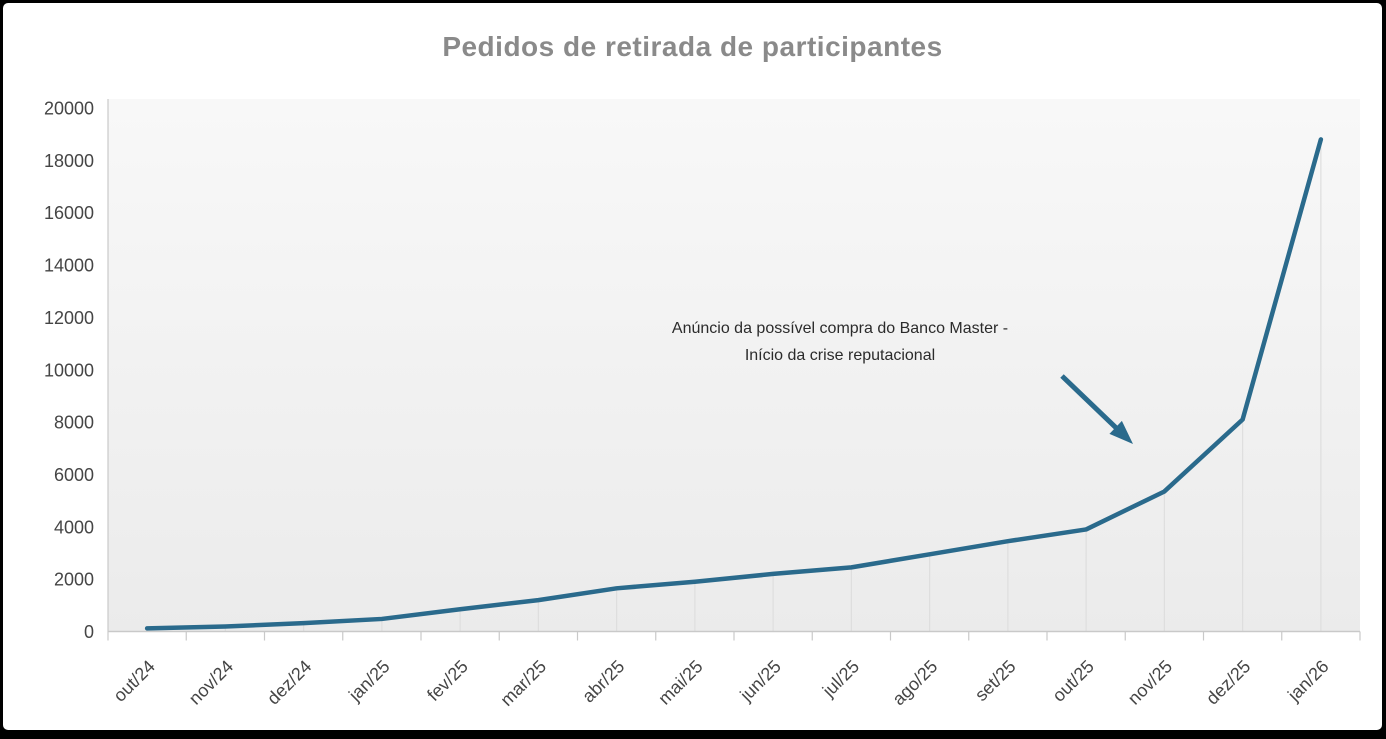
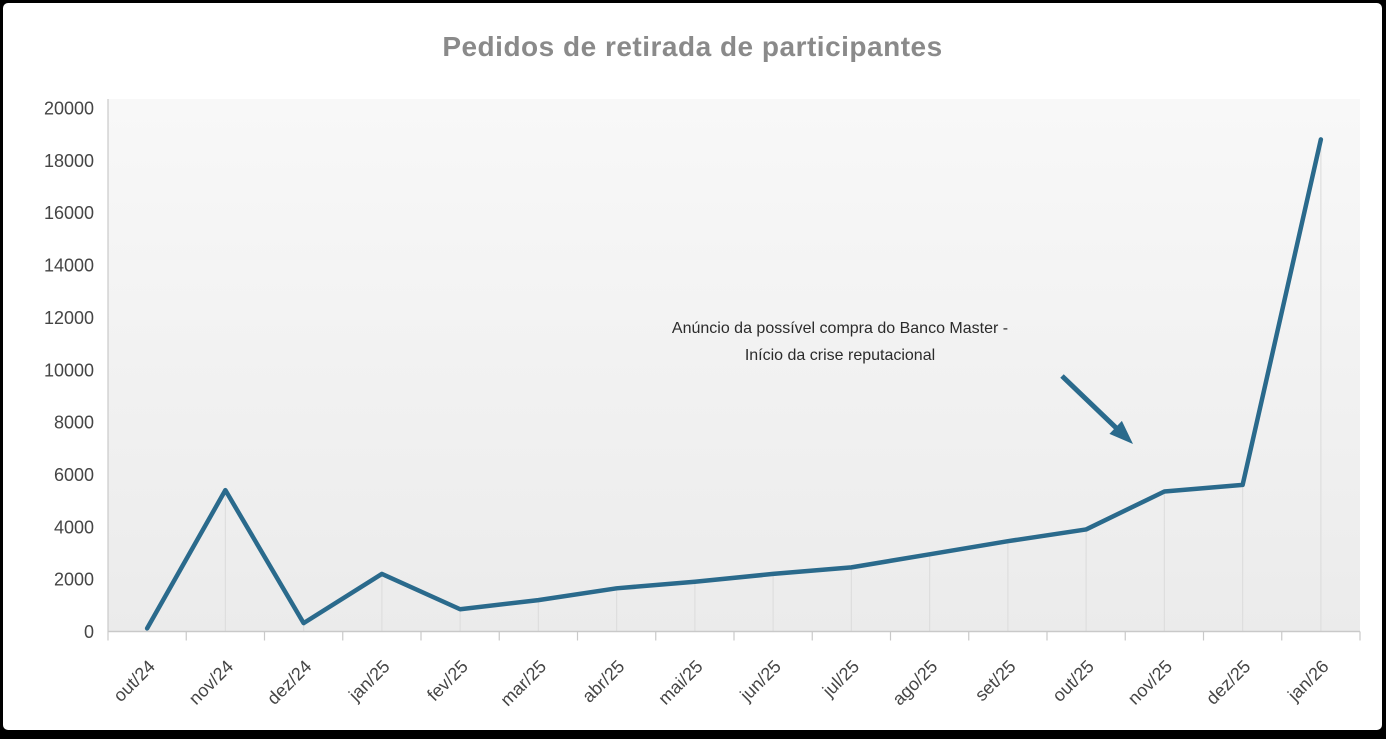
nov/24: 200 -> 5400
jan/25: 500 -> 2200
dez/25: 8100 -> 5600
